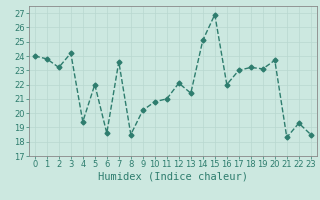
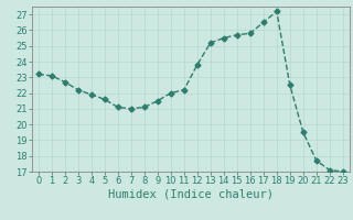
0: 24.0 -> 23.2
1: 23.8 -> 23.1
2: 23.2 -> 22.7
3: 24.2 -> 22.2
4: 19.4 -> 21.9
5: 22.0 -> 21.6
6: 18.6 -> 21.1
7: 23.6 -> 21.0
8: 18.5 -> 21.1
9: 20.2 -> 21.5
10: 20.8 -> 22.0
11: 21.0 -> 22.2
12: 22.1 -> 23.8
13: 21.4 -> 25.2
14: 25.1 -> 25.5
15: 26.9 -> 25.7
16: 22.0 -> 25.8
17: 23.0 -> 26.5
18: 23.2 -> 27.2
19: 23.1 -> 22.5
20: 23.7 -> 19.5
21: 18.3 -> 17.7
22: 19.3 -> 17.1
23: 18.5 -> 17.0
